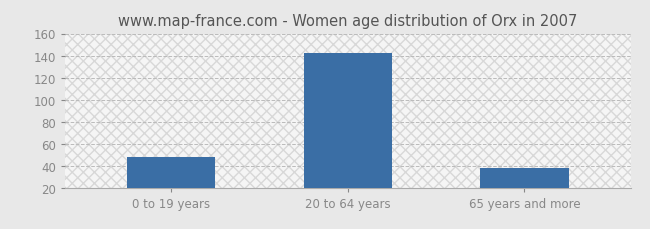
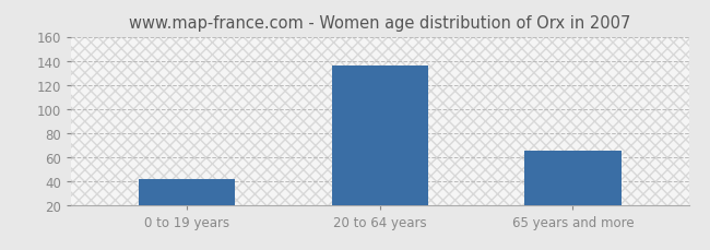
0 to 19 years: 48 -> 41
20 to 64 years: 142 -> 136
65 years and more: 38 -> 65
